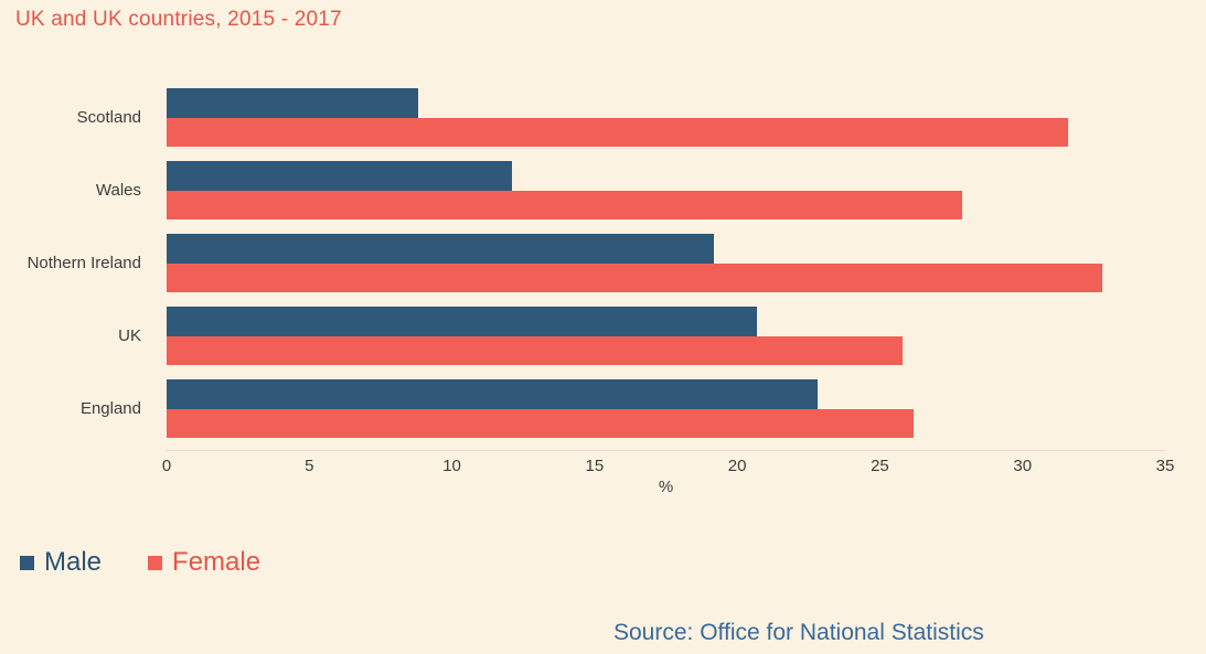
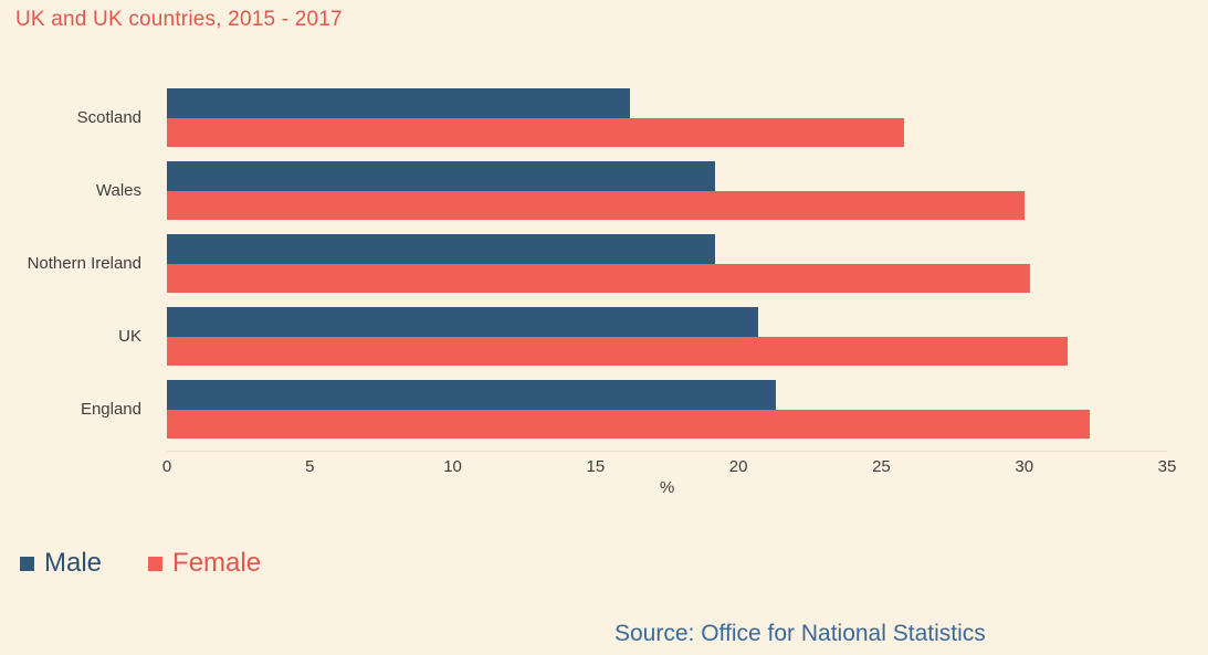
Male/Scotland: 8.8 -> 16.2
Female/Scotland: 31.6 -> 25.8
Male/Wales: 12.1 -> 19.2
Female/Wales: 27.9 -> 30.0
Female/Nothern Ireland: 32.8 -> 30.2
Female/UK: 25.8 -> 31.5
Male/England: 22.8 -> 21.3
Female/England: 26.2 -> 32.3
